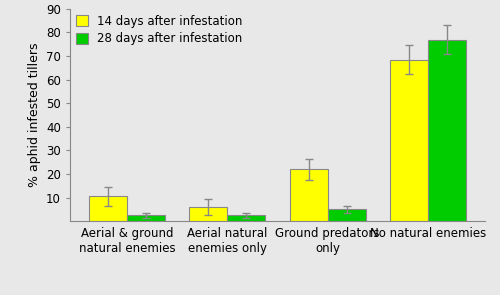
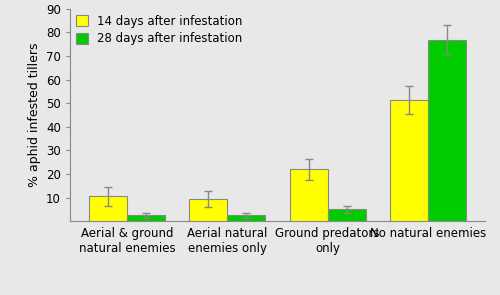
14 days after infestation/Aerial natural enemies only: 6.0 -> 9.5
14 days after infestation/No natural enemies: 68.5 -> 51.5
